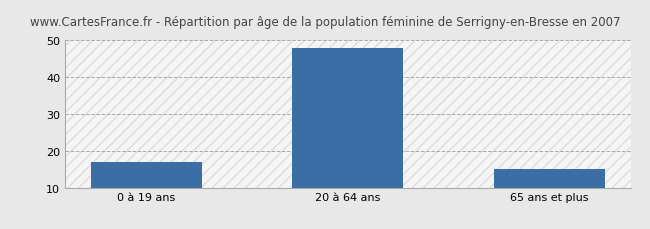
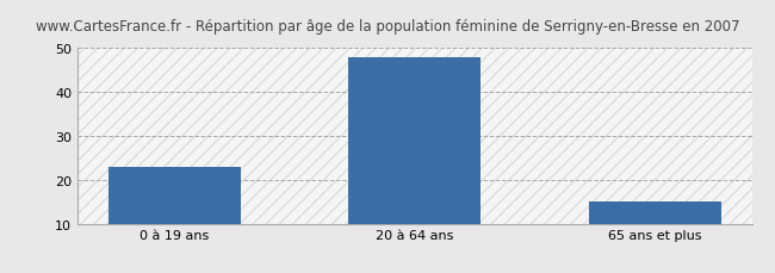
0 à 19 ans: 17 -> 23
